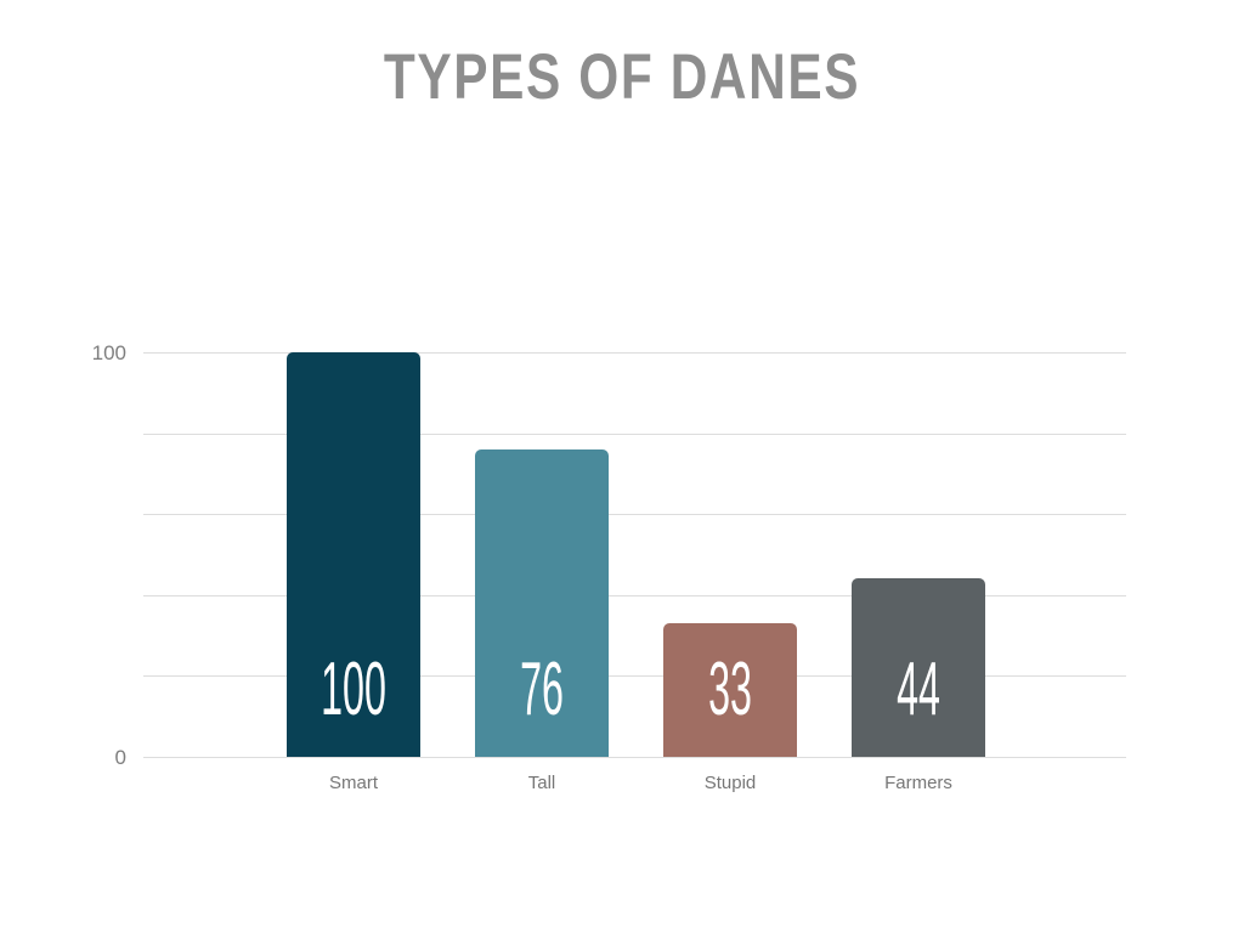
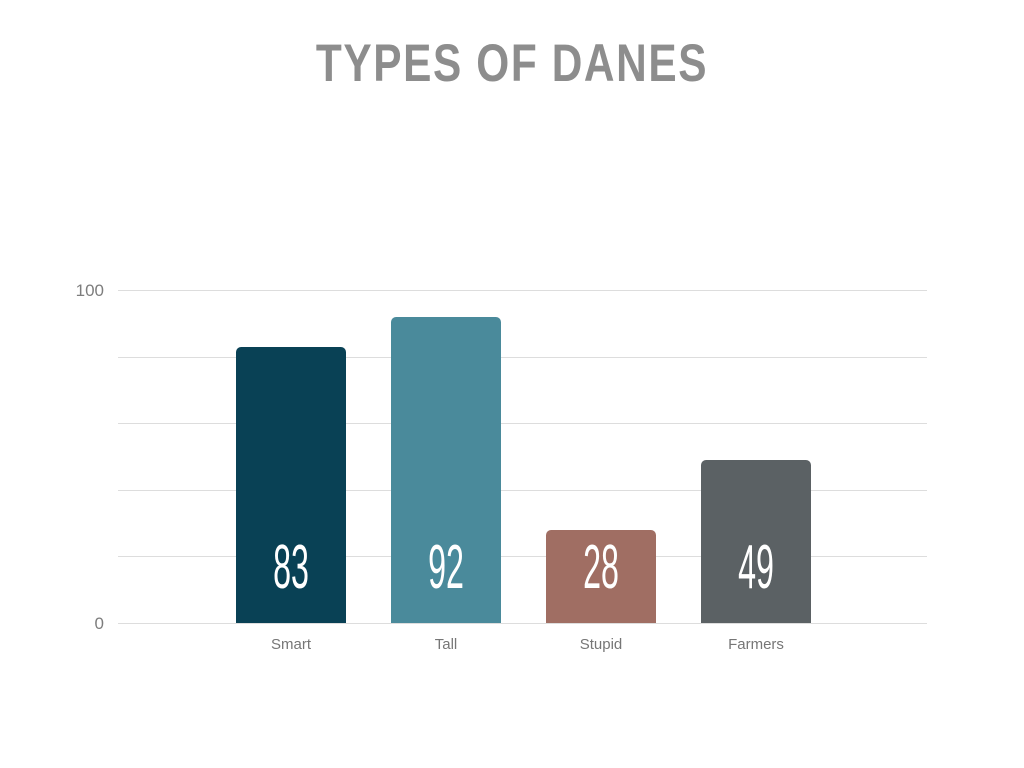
Smart: 100 -> 83
Tall: 76 -> 92
Stupid: 33 -> 28
Farmers: 44 -> 49
